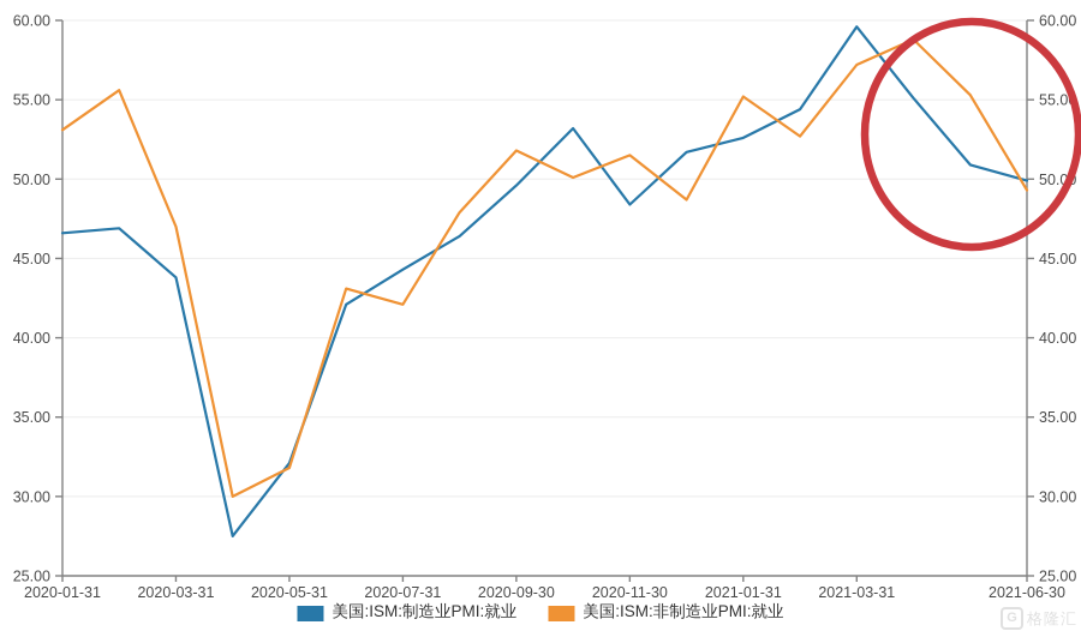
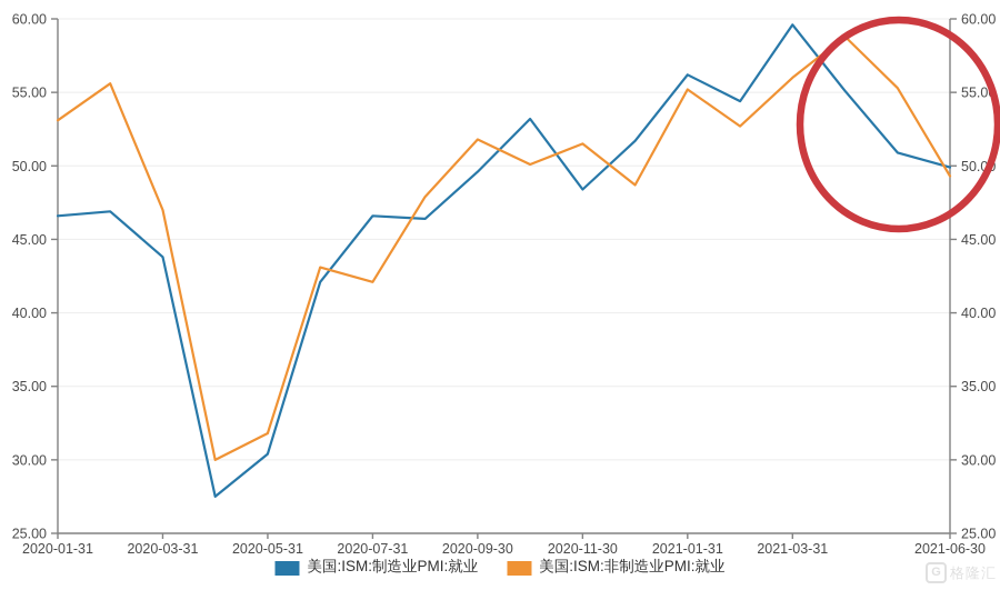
美国:ISM:制造业PMI:就业/2020-05-31: 32.1 -> 30.4
美国:ISM:制造业PMI:就业/2020-07-31: 44.3 -> 46.6
美国:ISM:制造业PMI:就业/2021-01-31: 52.6 -> 56.2
美国:ISM:非制造业PMI:就业/2021-03-31: 57.2 -> 56.0
